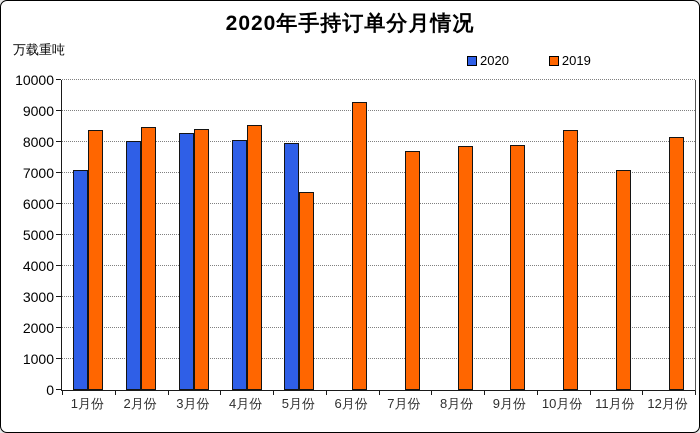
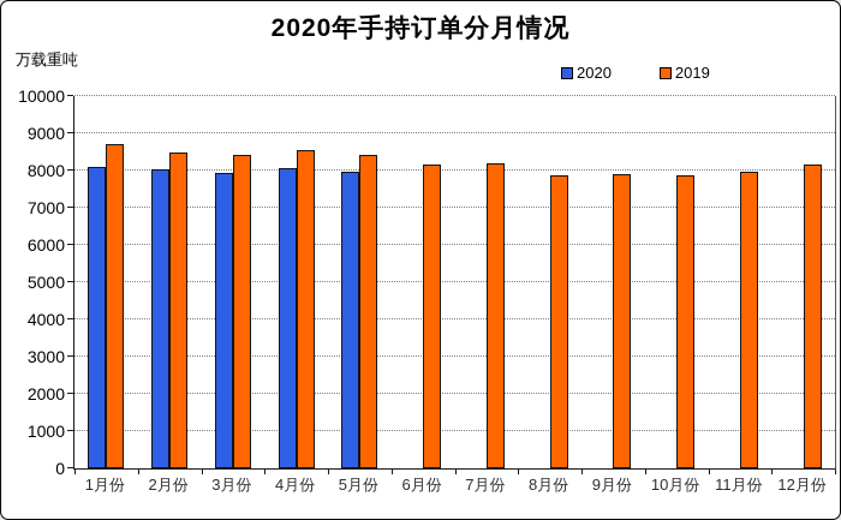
2020/1月份: 7100 -> 8100
2019/1月份: 8400 -> 8700
2020/3月份: 8300 -> 7900
2019/5月份: 6400 -> 8400
2019/6月份: 9300 -> 8200
2019/7月份: 7700 -> 8200
2019/10月份: 8400 -> 7900
2019/11月份: 7100 -> 8000
